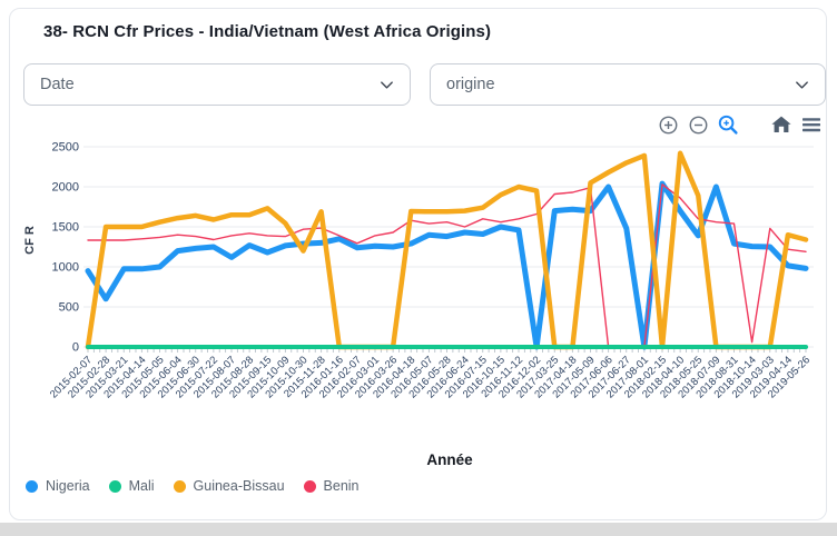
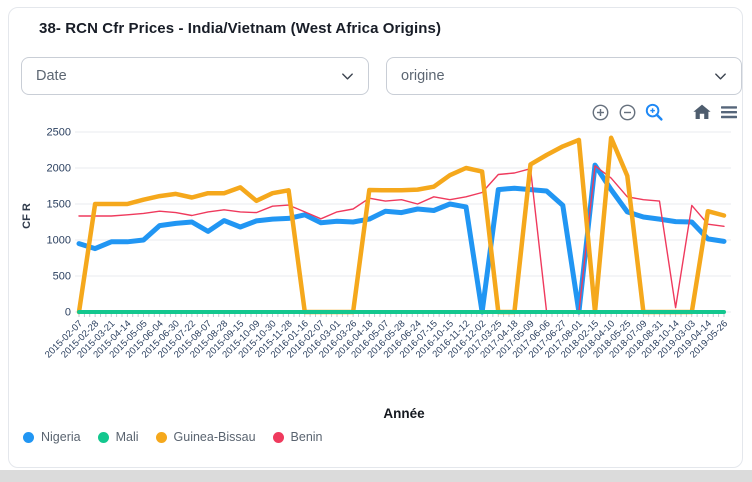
Nigeria/2015-02-28: 600 -> 900
Guinea-Bissau/2015-10-30: 1200 -> 1600
Nigeria/2017-06-06: 2000 -> 1700
Nigeria/2018-07-09: 2000 -> 1300
